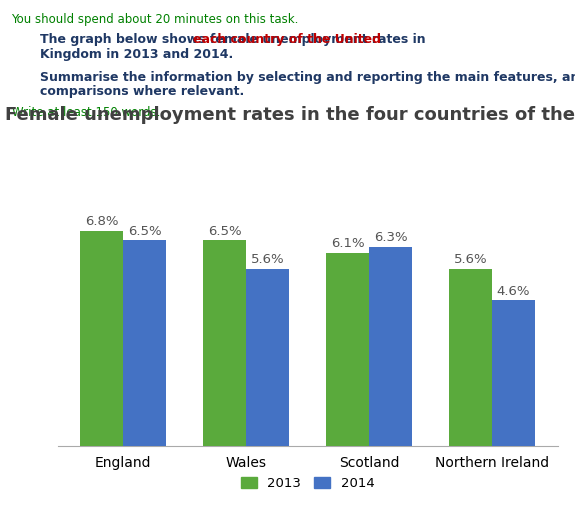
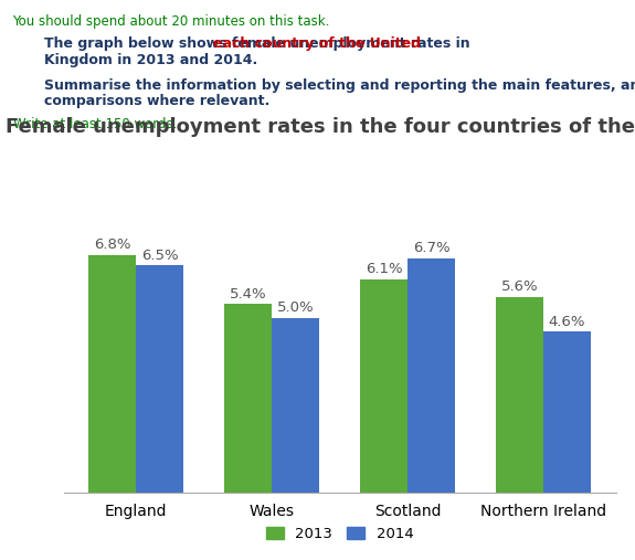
2013/Wales: 6.5% -> 5.4%
2014/Wales: 5.6% -> 5.0%
2014/Scotland: 6.3% -> 6.7%
